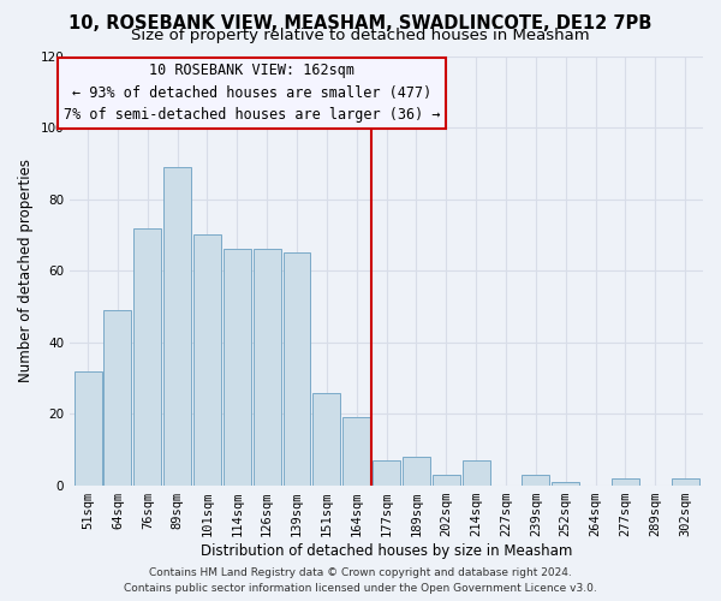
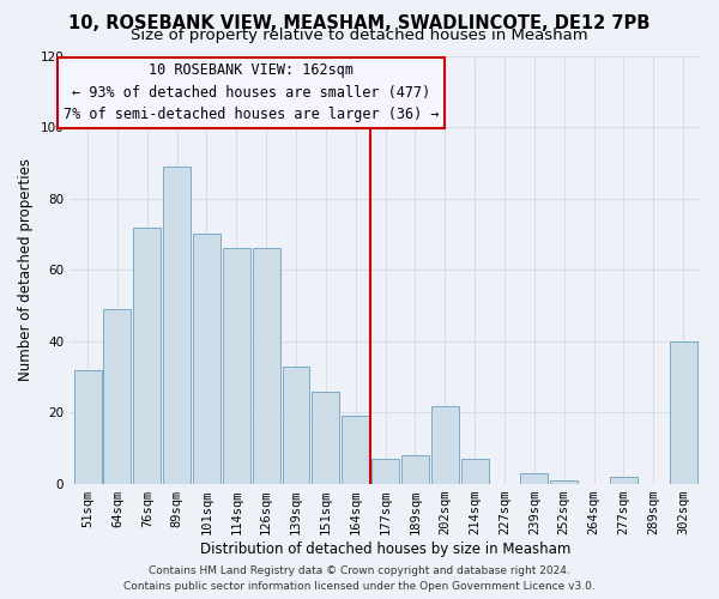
139sqm: 65 -> 33
202sqm: 3 -> 22
302sqm: 2 -> 40
